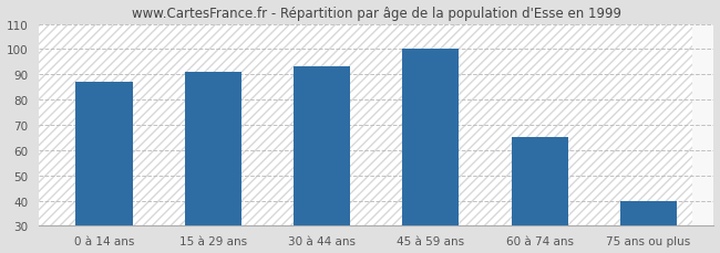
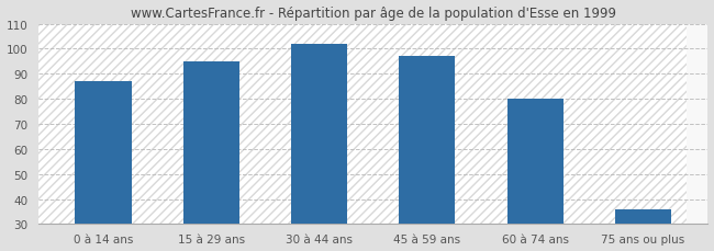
15 à 29 ans: 91 -> 95
30 à 44 ans: 93 -> 102
45 à 59 ans: 100 -> 97
60 à 74 ans: 65 -> 80
75 ans ou plus: 40 -> 36
